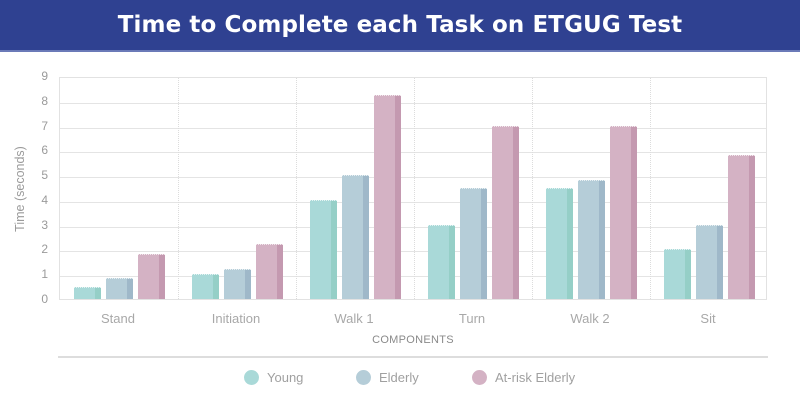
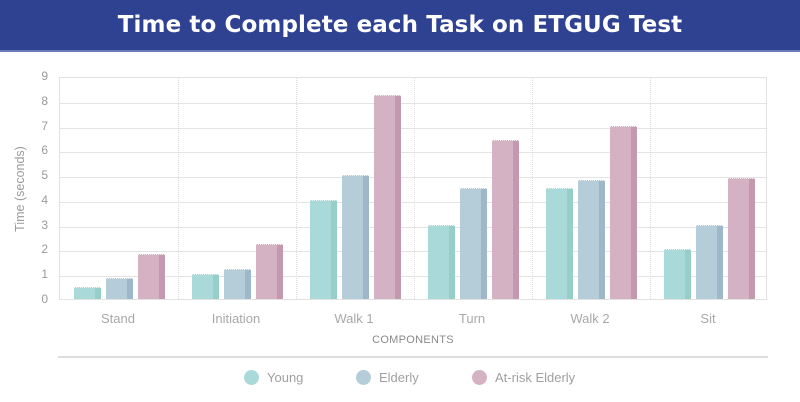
At-risk Elderly/Turn: 7.0 -> 6.4
At-risk Elderly/Sit: 5.8 -> 4.9
